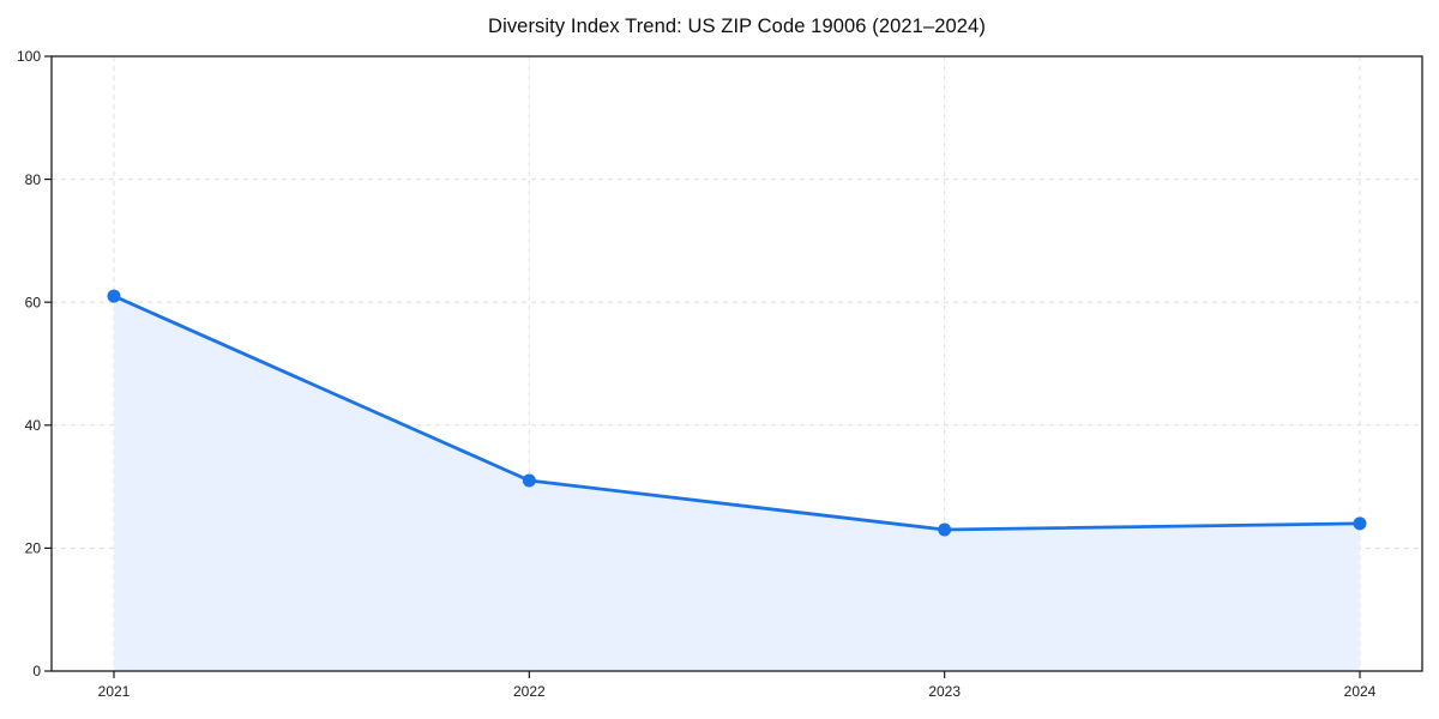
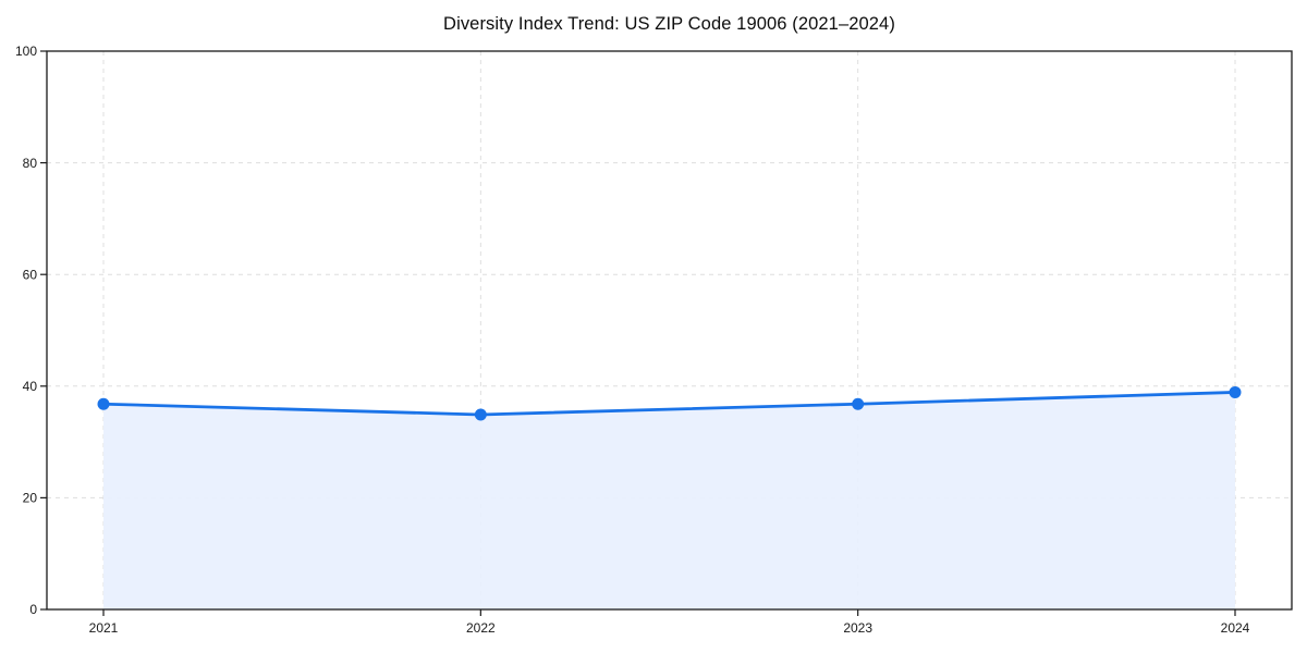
2021: 61 -> 37
2022: 31 -> 35
2023: 23 -> 37
2024: 24 -> 39
